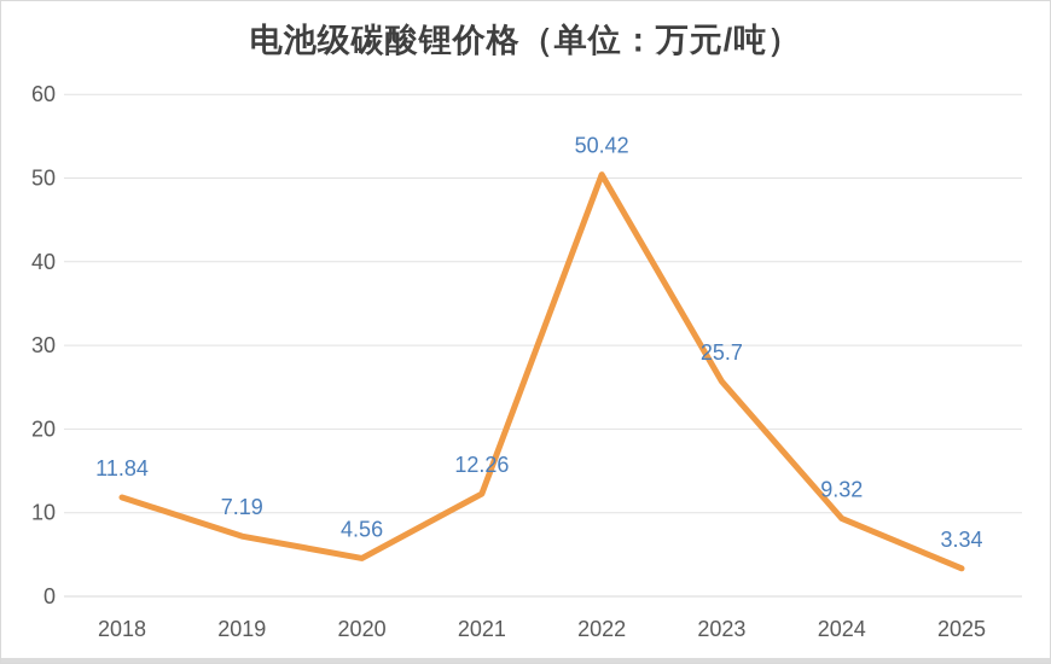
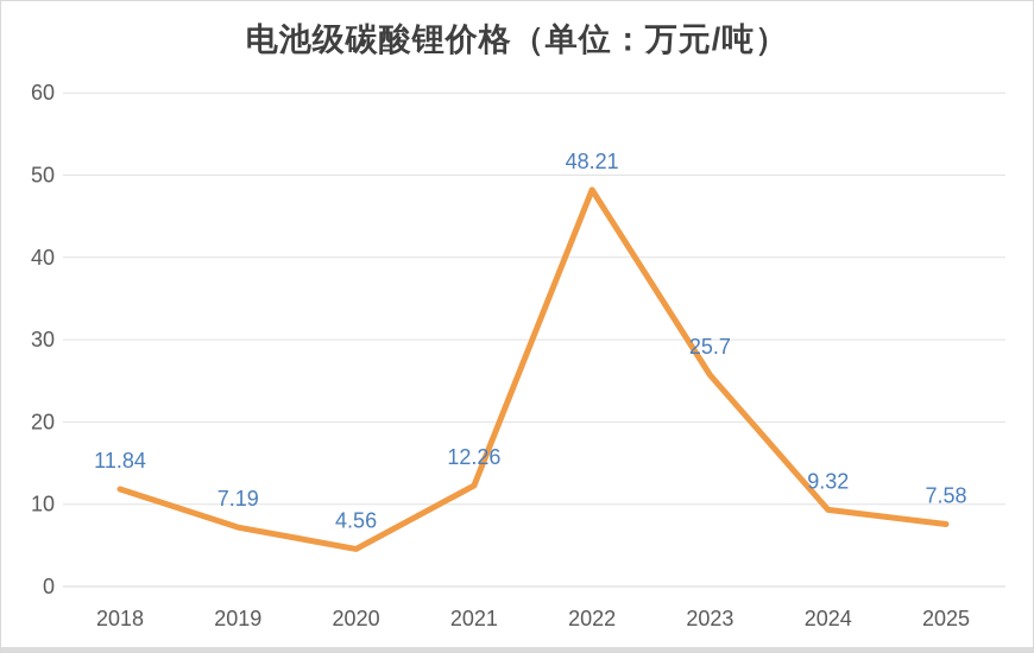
2022: 50.42 -> 48.21
2025: 3.34 -> 7.58
